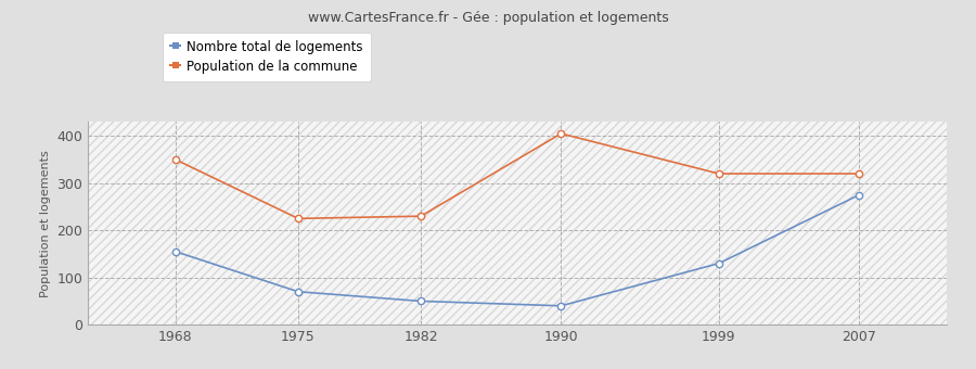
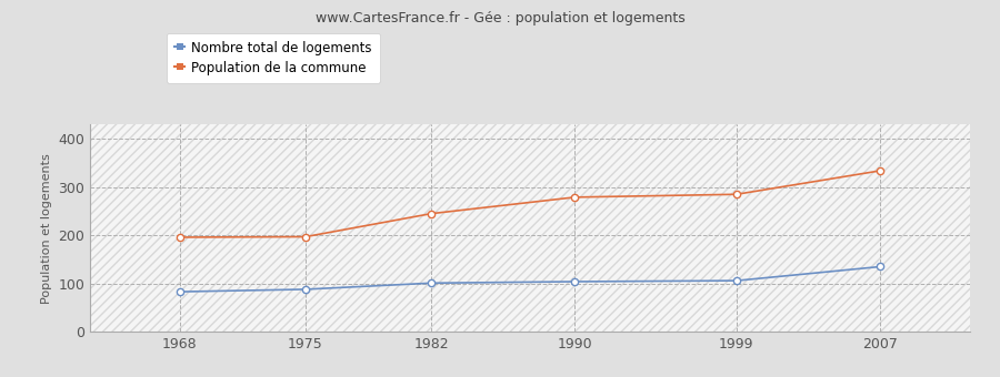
Nombre total de logements/1968: 155 -> 83
Population de la commune/1968: 350 -> 196
Nombre total de logements/1975: 70 -> 88
Population de la commune/1975: 225 -> 197
Nombre total de logements/1982: 50 -> 101
Population de la commune/1982: 230 -> 245
Nombre total de logements/1990: 40 -> 104
Population de la commune/1990: 405 -> 279
Nombre total de logements/1999: 130 -> 106
Population de la commune/1999: 320 -> 285
Nombre total de logements/2007: 275 -> 135
Population de la commune/2007: 320 -> 334
